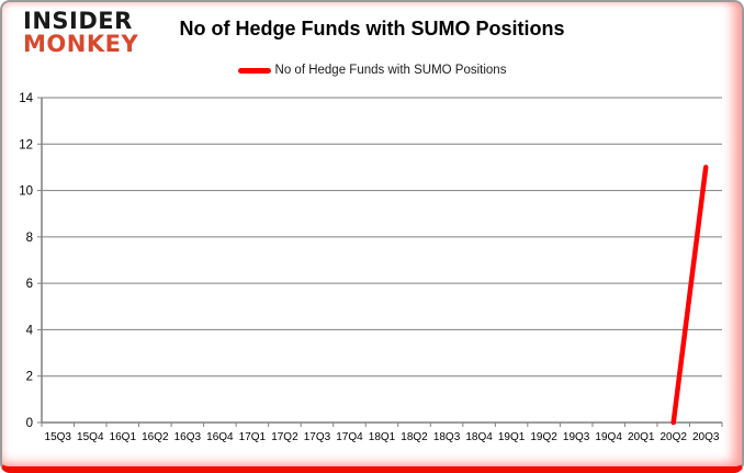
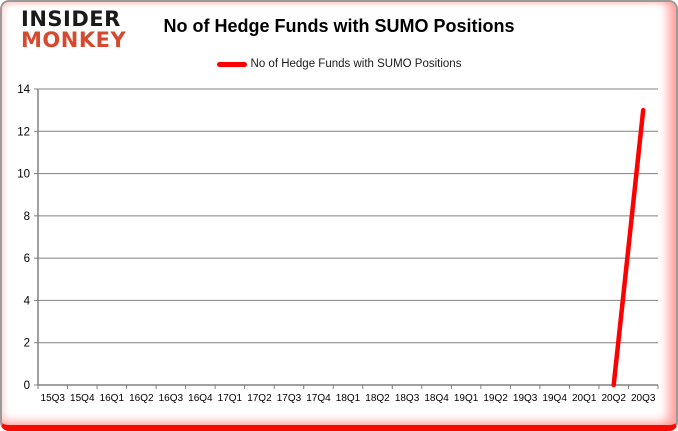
20Q3: 11 -> 13
